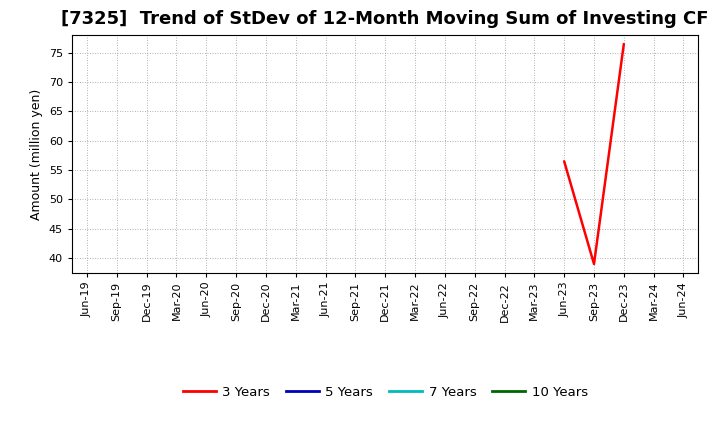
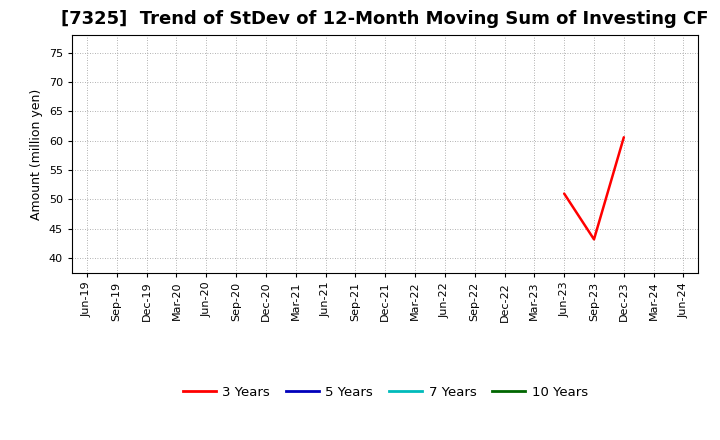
Jun-23: 56.5 -> 51.0
Sep-23: 39.0 -> 43.2
Dec-23: 76.5 -> 60.6
